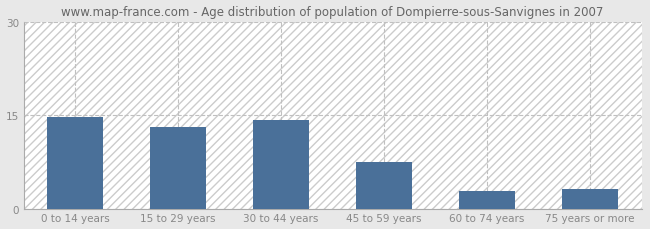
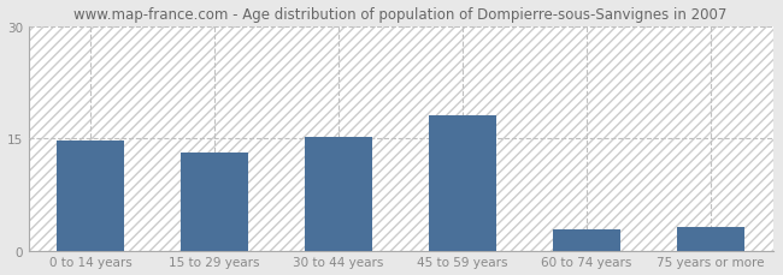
30 to 44 years: 14.2 -> 15.1
45 to 59 years: 7.4 -> 18.0
